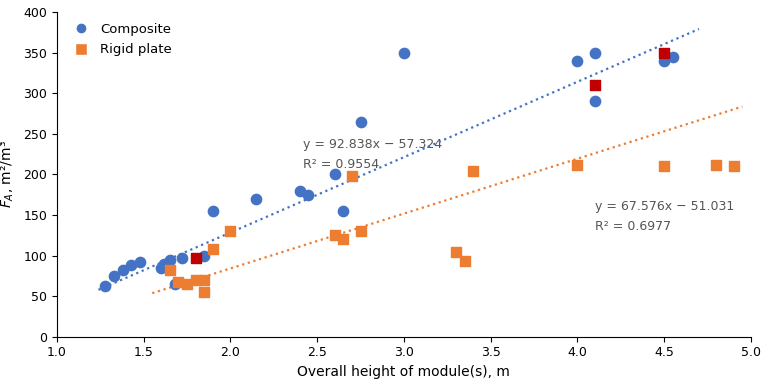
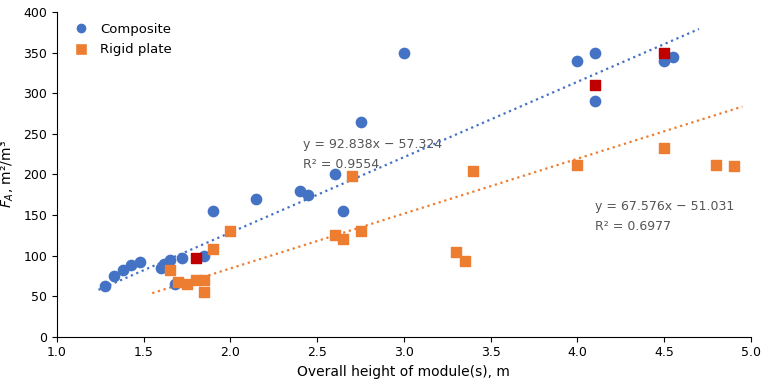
Rigid plate/4.5: 210 -> 232
